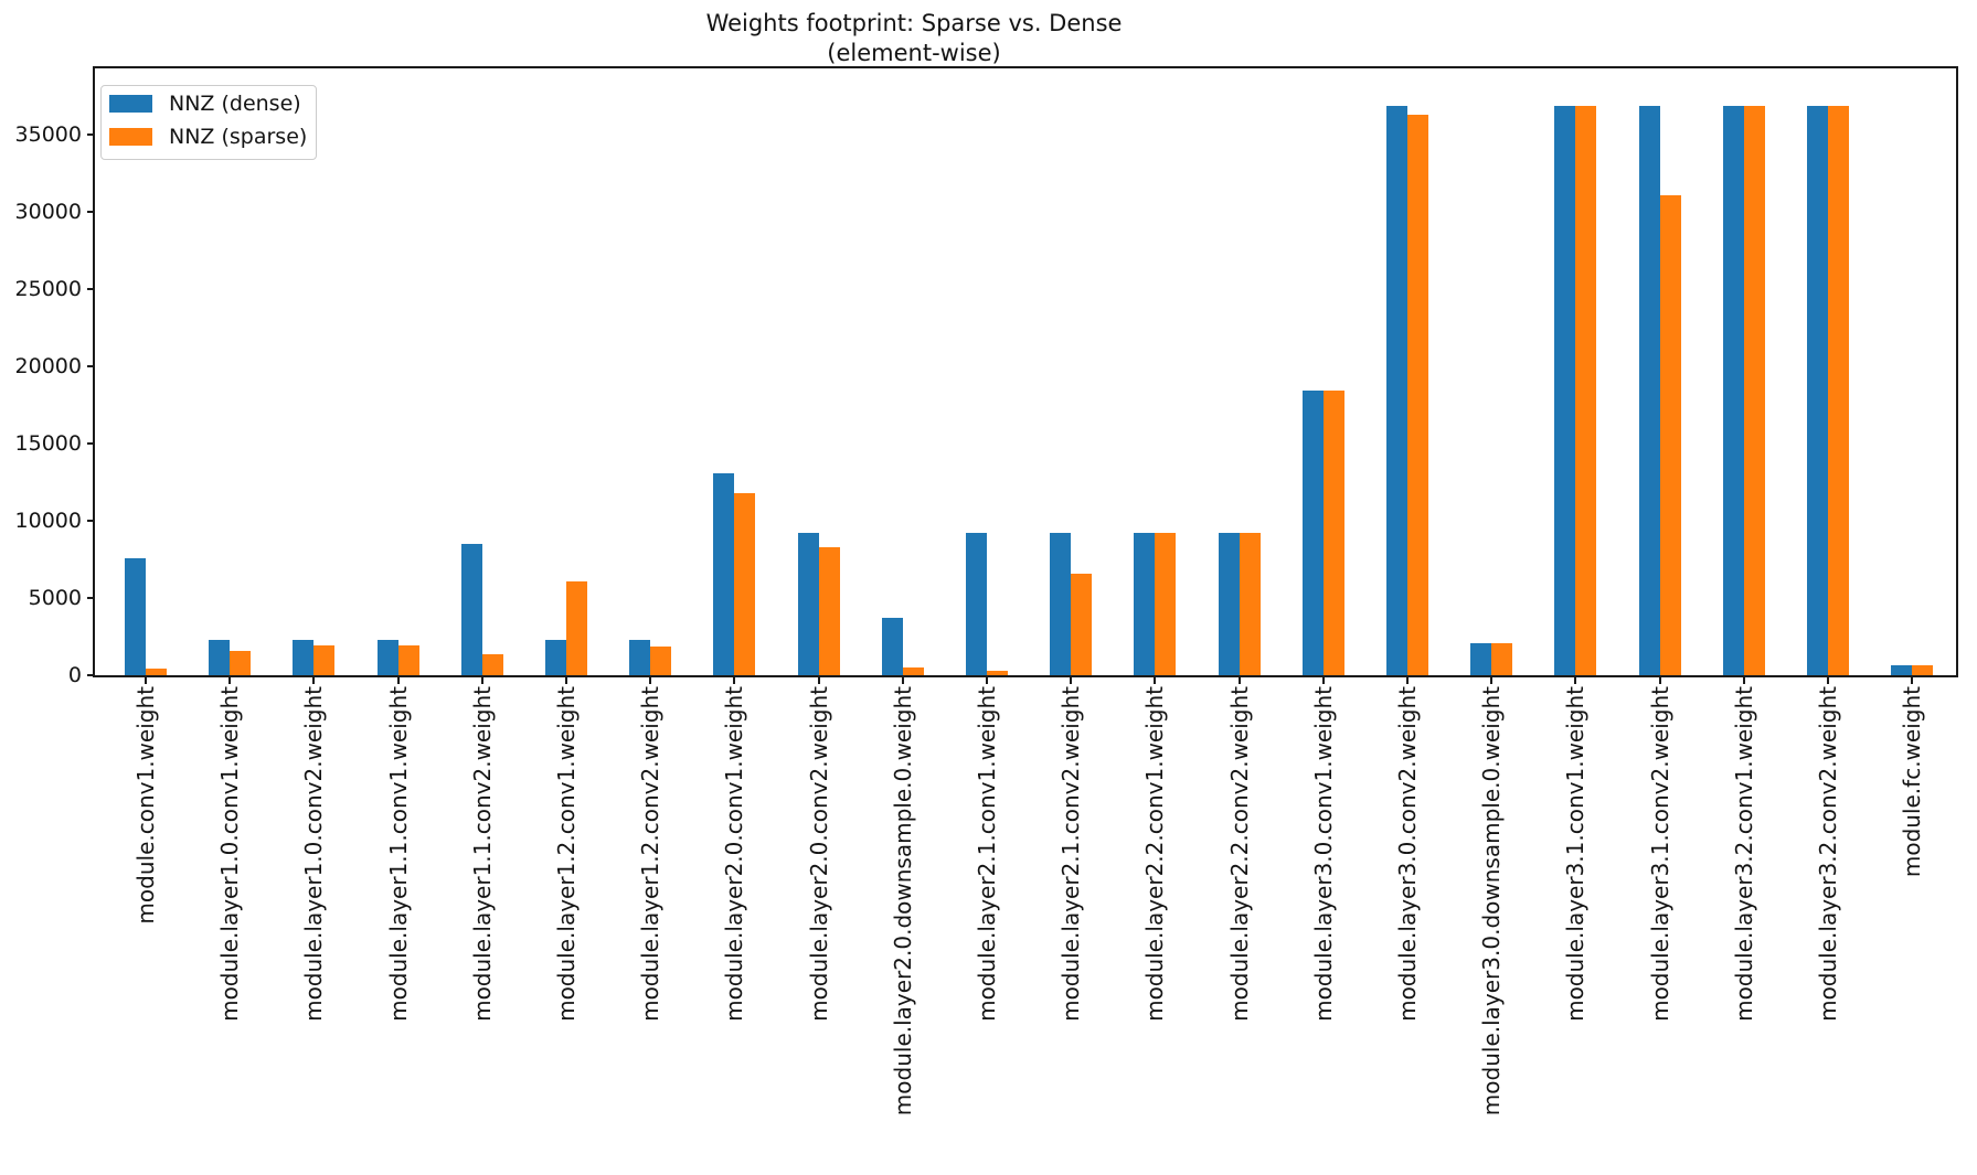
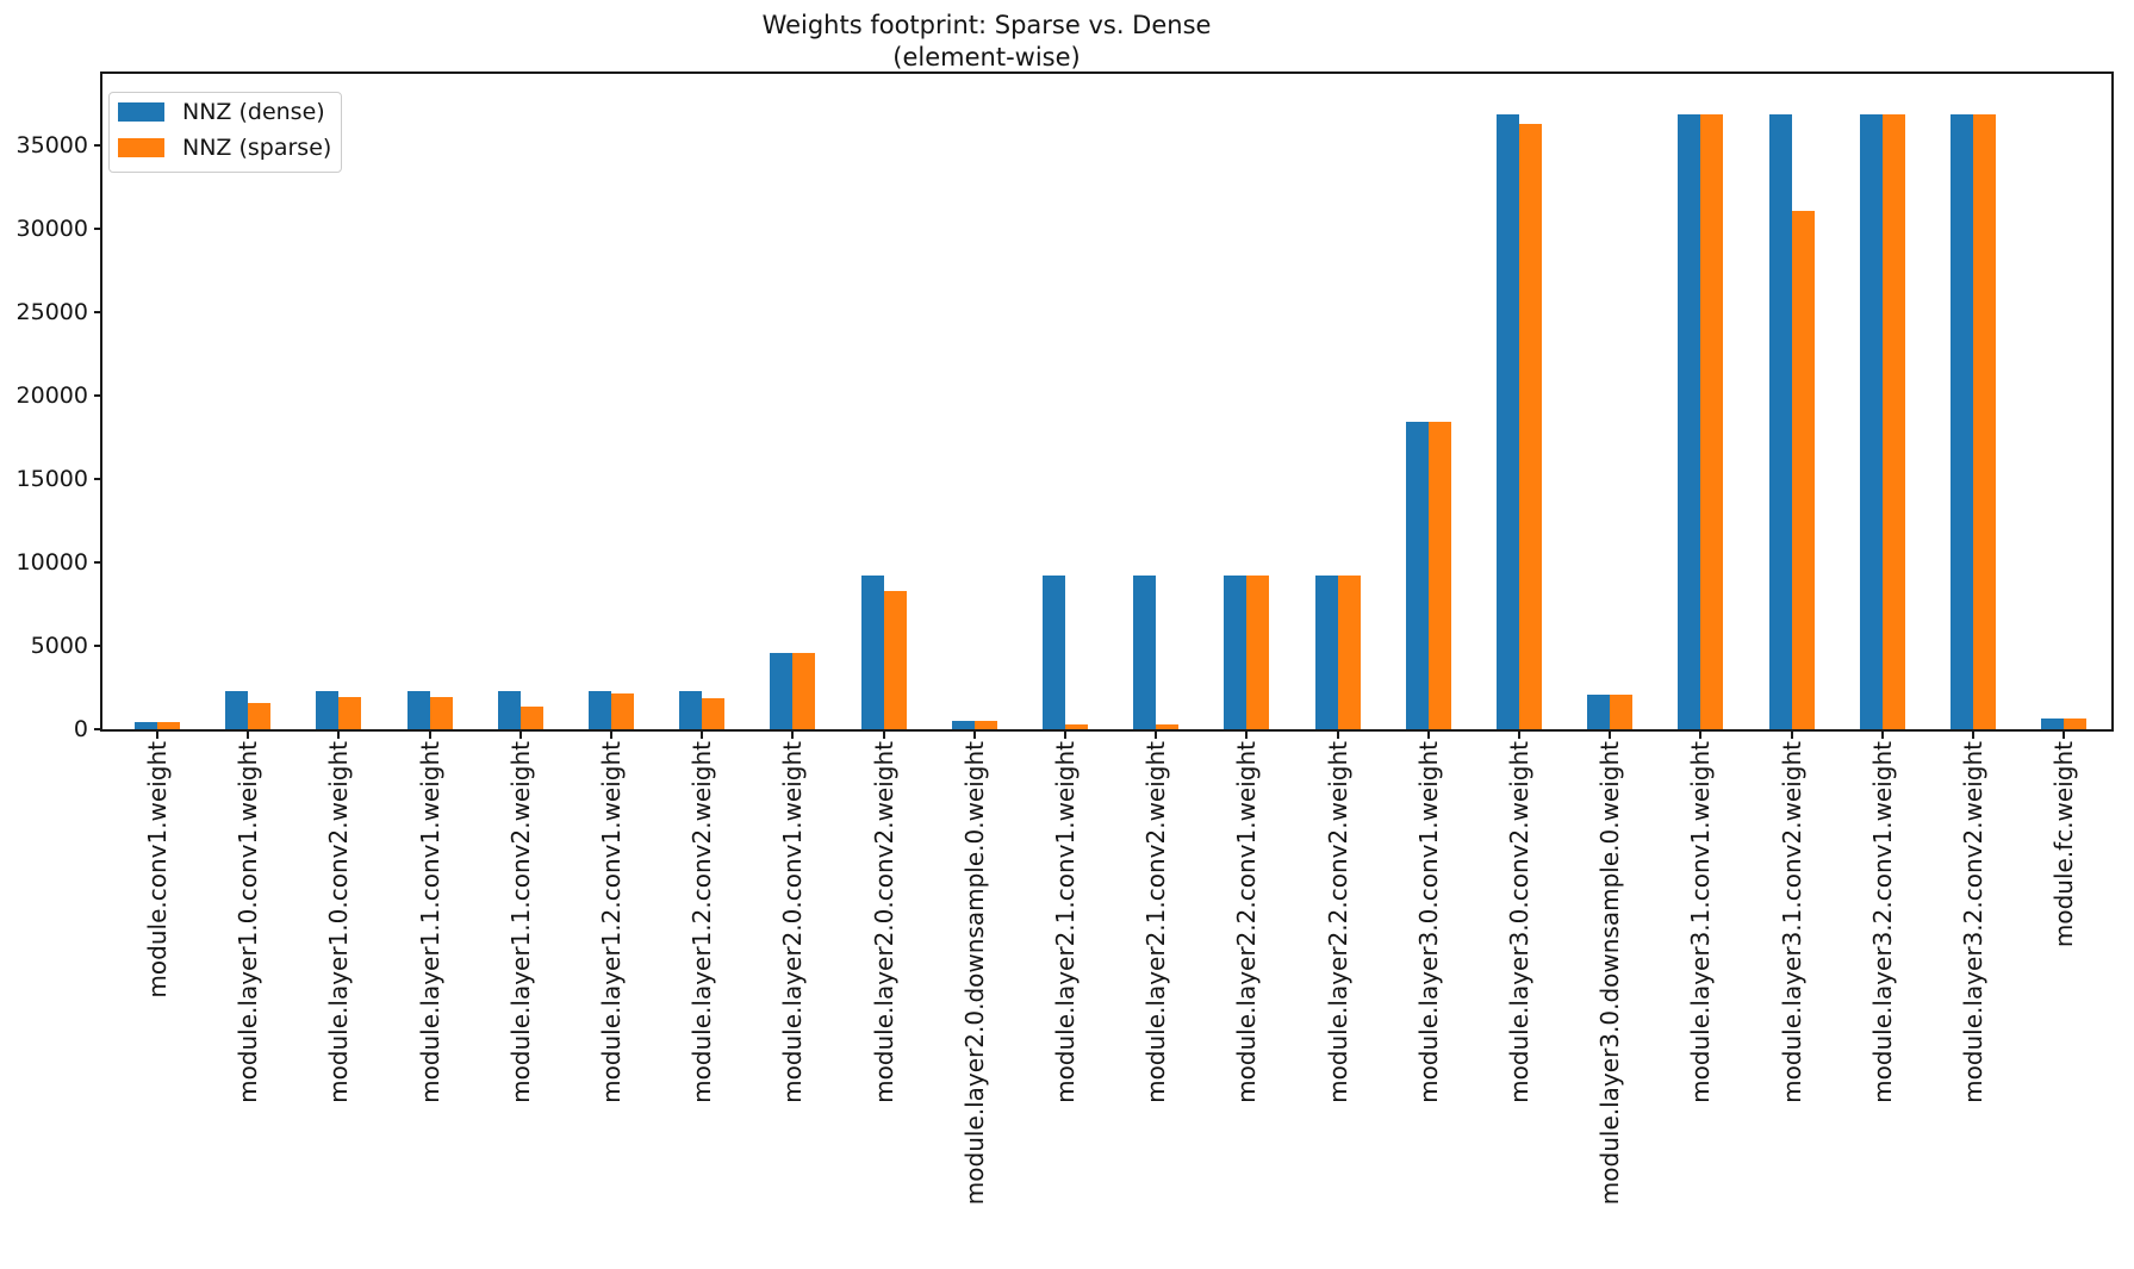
NNZ (dense)/module.conv1.weight: 7600 -> 400
NNZ (dense)/module.layer1.1.conv2.weight: 8500 -> 2300
NNZ (sparse)/module.layer1.2.conv1.weight: 6100 -> 2100
NNZ (dense)/module.layer2.0.conv1.weight: 13100 -> 4600
NNZ (sparse)/module.layer2.0.conv1.weight: 11800 -> 4600
NNZ (dense)/module.layer2.0.downsample.0.weight: 3700 -> 500
NNZ (sparse)/module.layer2.1.conv2.weight: 6600 -> 300
